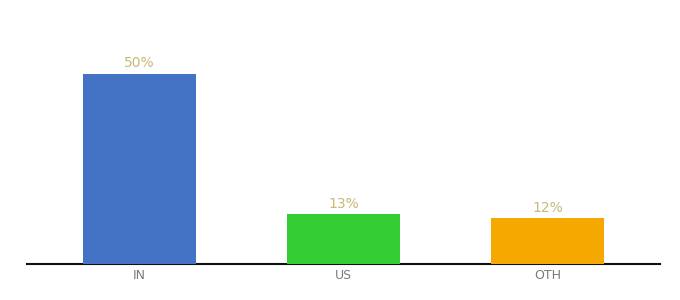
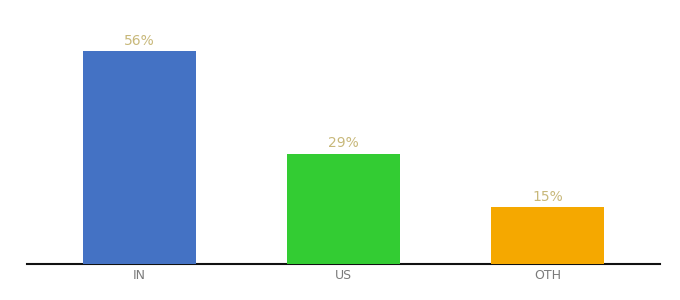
IN: 50% -> 56%
US: 13% -> 29%
OTH: 12% -> 15%
